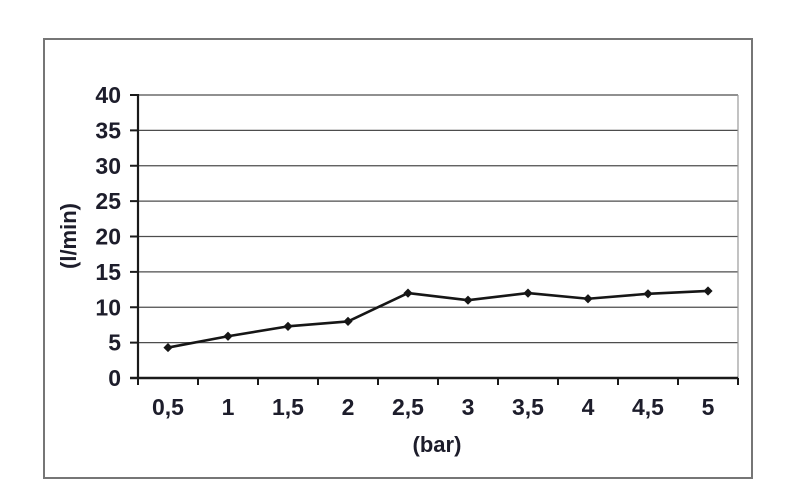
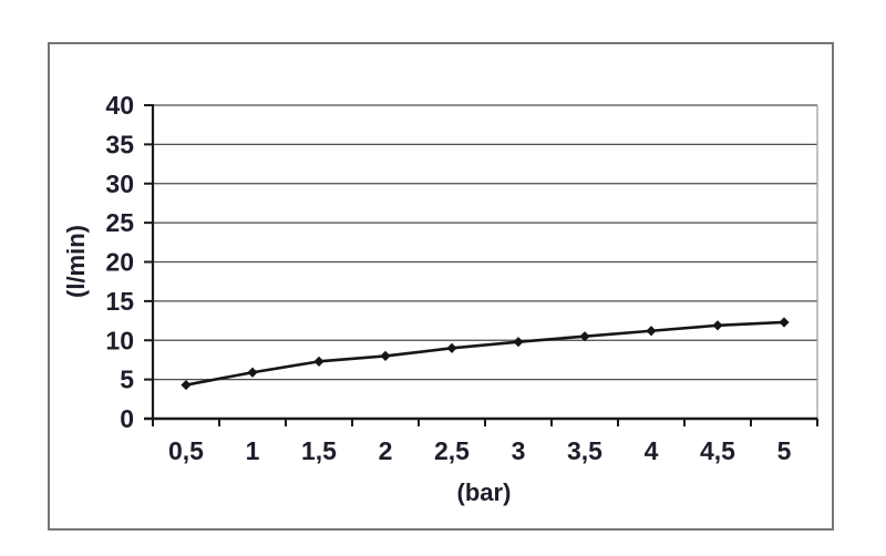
2,5: 12 -> 9
3: 11 -> 10
3,5: 12 -> 10
